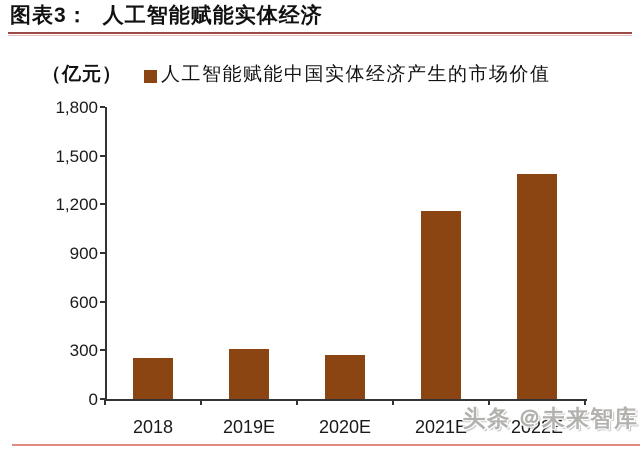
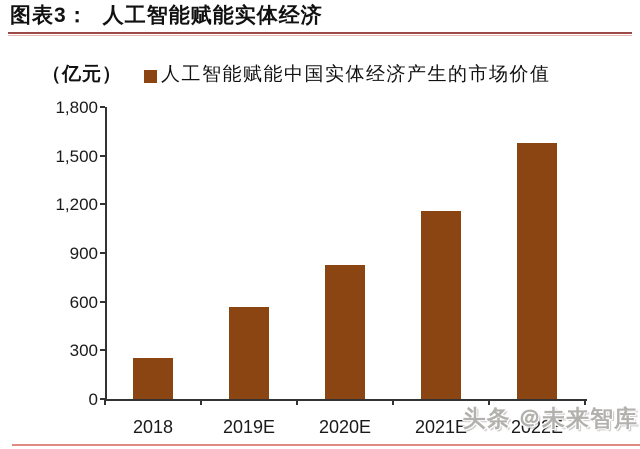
2019E: 310 -> 570
2020E: 270 -> 820
2022E: 1390 -> 1580
